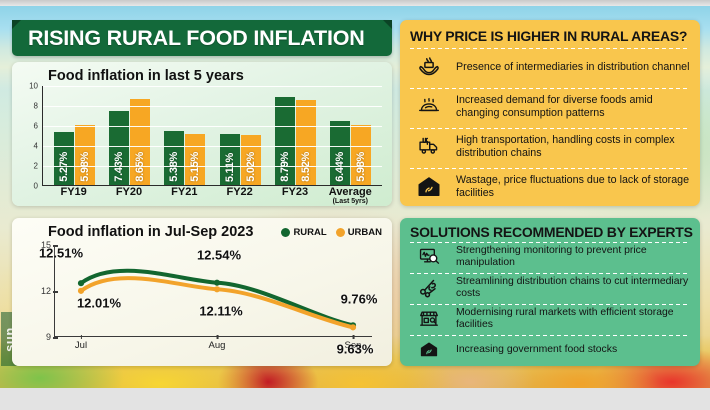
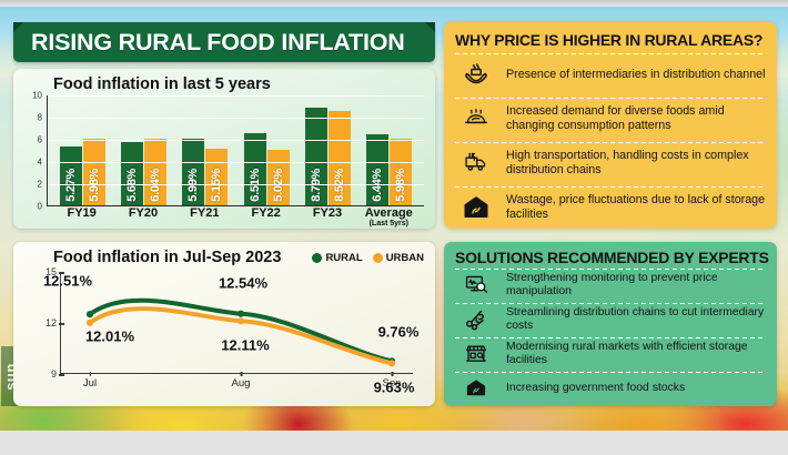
Food inflation in last 5 years/RURAL/FY20: 7.43% -> 5.68%
Food inflation in last 5 years/URBAN/FY20: 8.65% -> 6.04%
Food inflation in last 5 years/RURAL/FY21: 5.38% -> 5.99%
Food inflation in last 5 years/RURAL/FY22: 5.11% -> 6.51%
